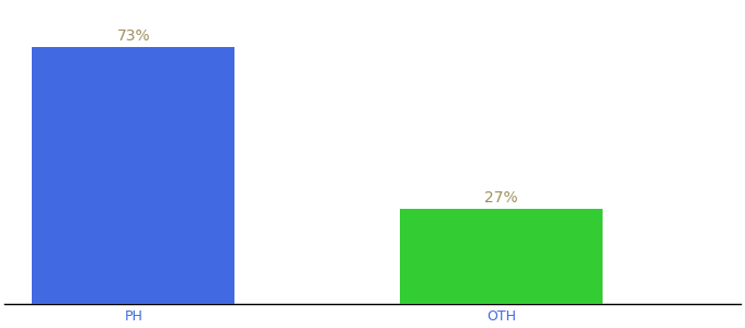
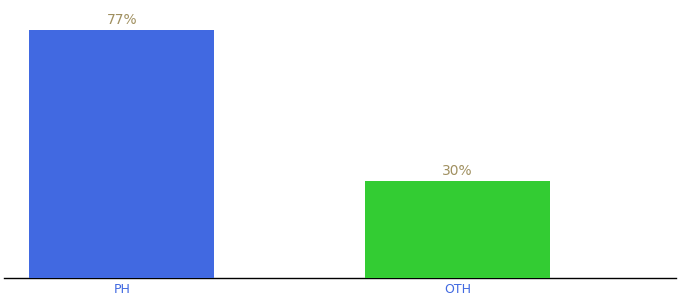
PH: 73% -> 77%
OTH: 27% -> 30%
